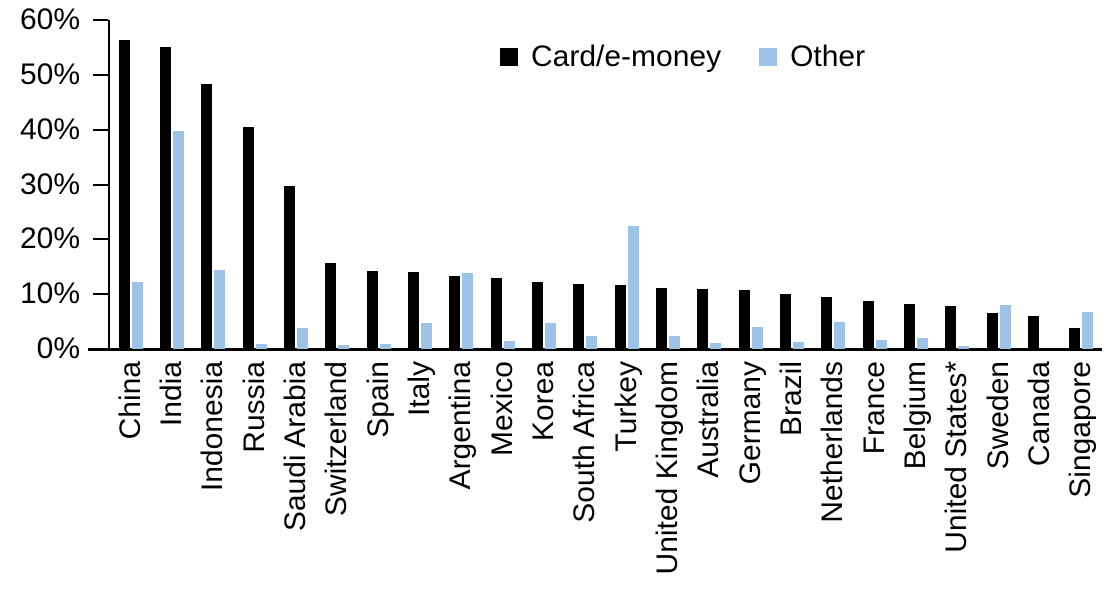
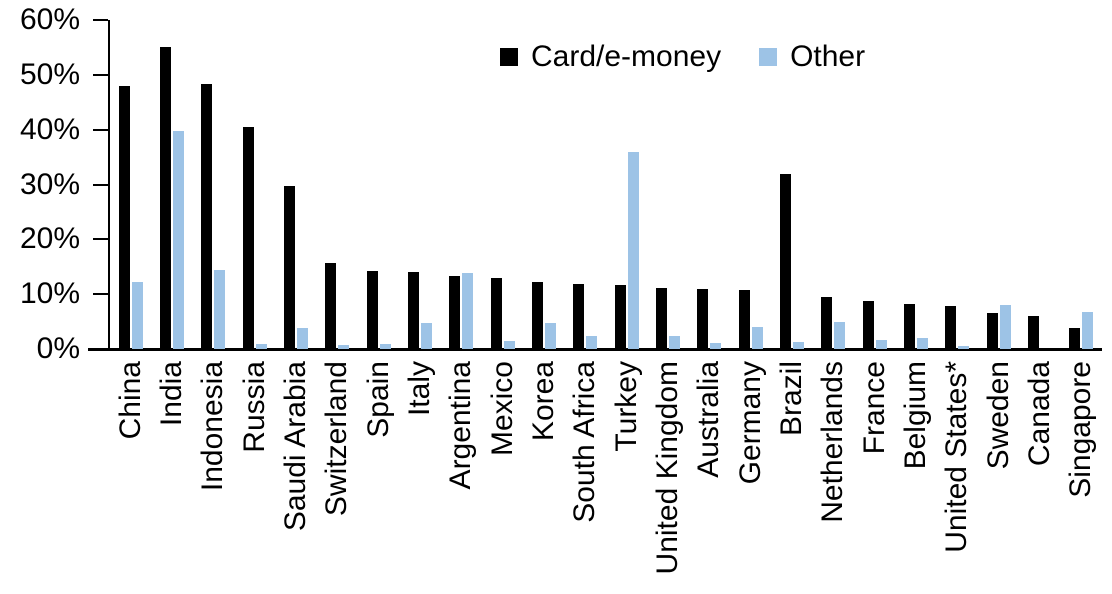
Card/e-money/China: 56% -> 48%
Other/Turkey: 22% -> 36%
Card/e-money/Brazil: 10% -> 32%
